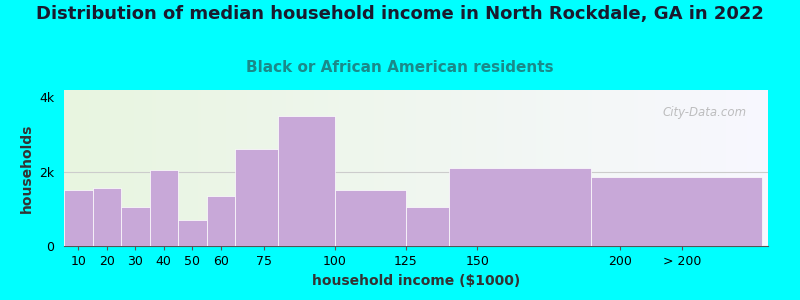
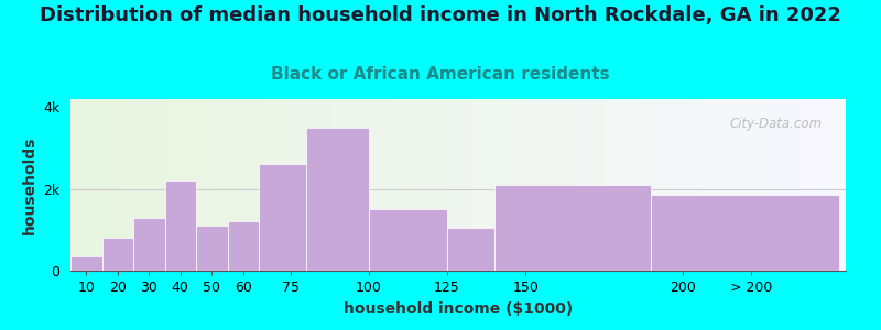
10: 1.50k -> 0.35k
20: 1.55k -> 0.80k
30: 1.05k -> 1.30k
40: 2.05k -> 2.20k
50: 0.70k -> 1.10k
60: 1.35k -> 1.20k
